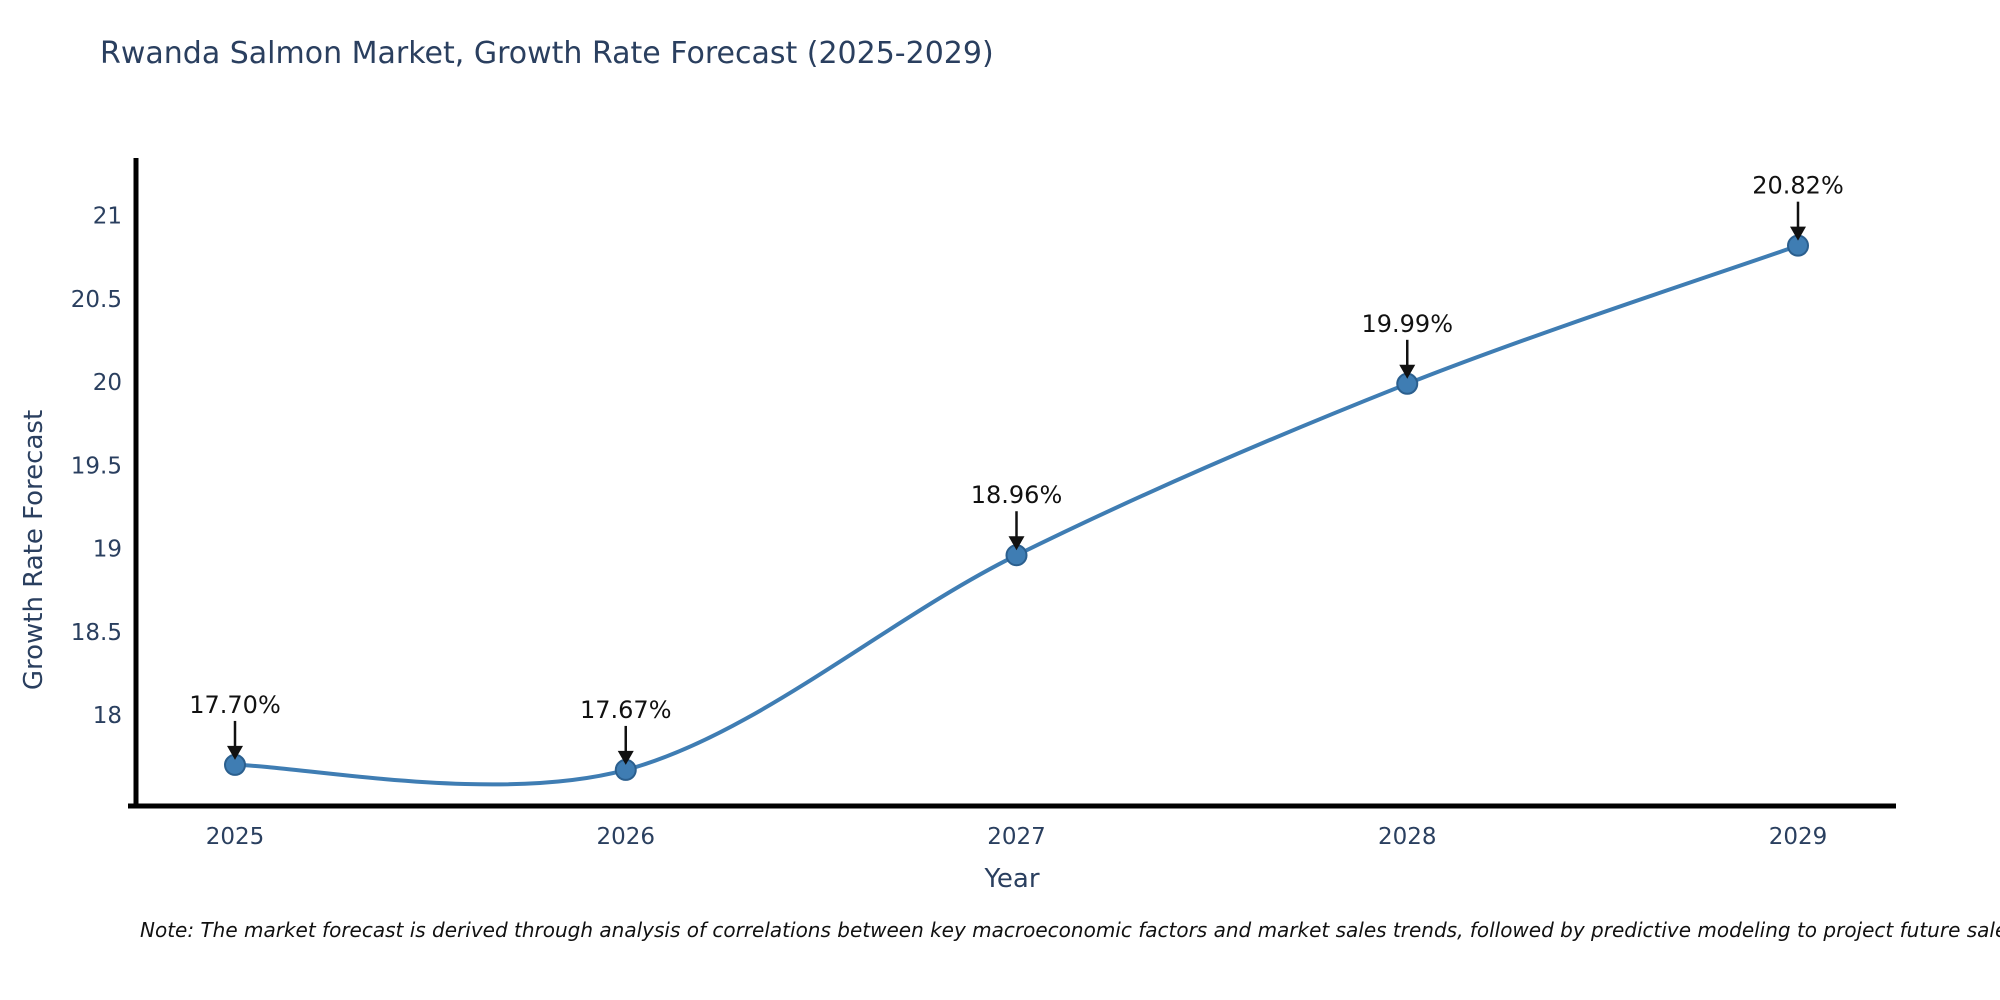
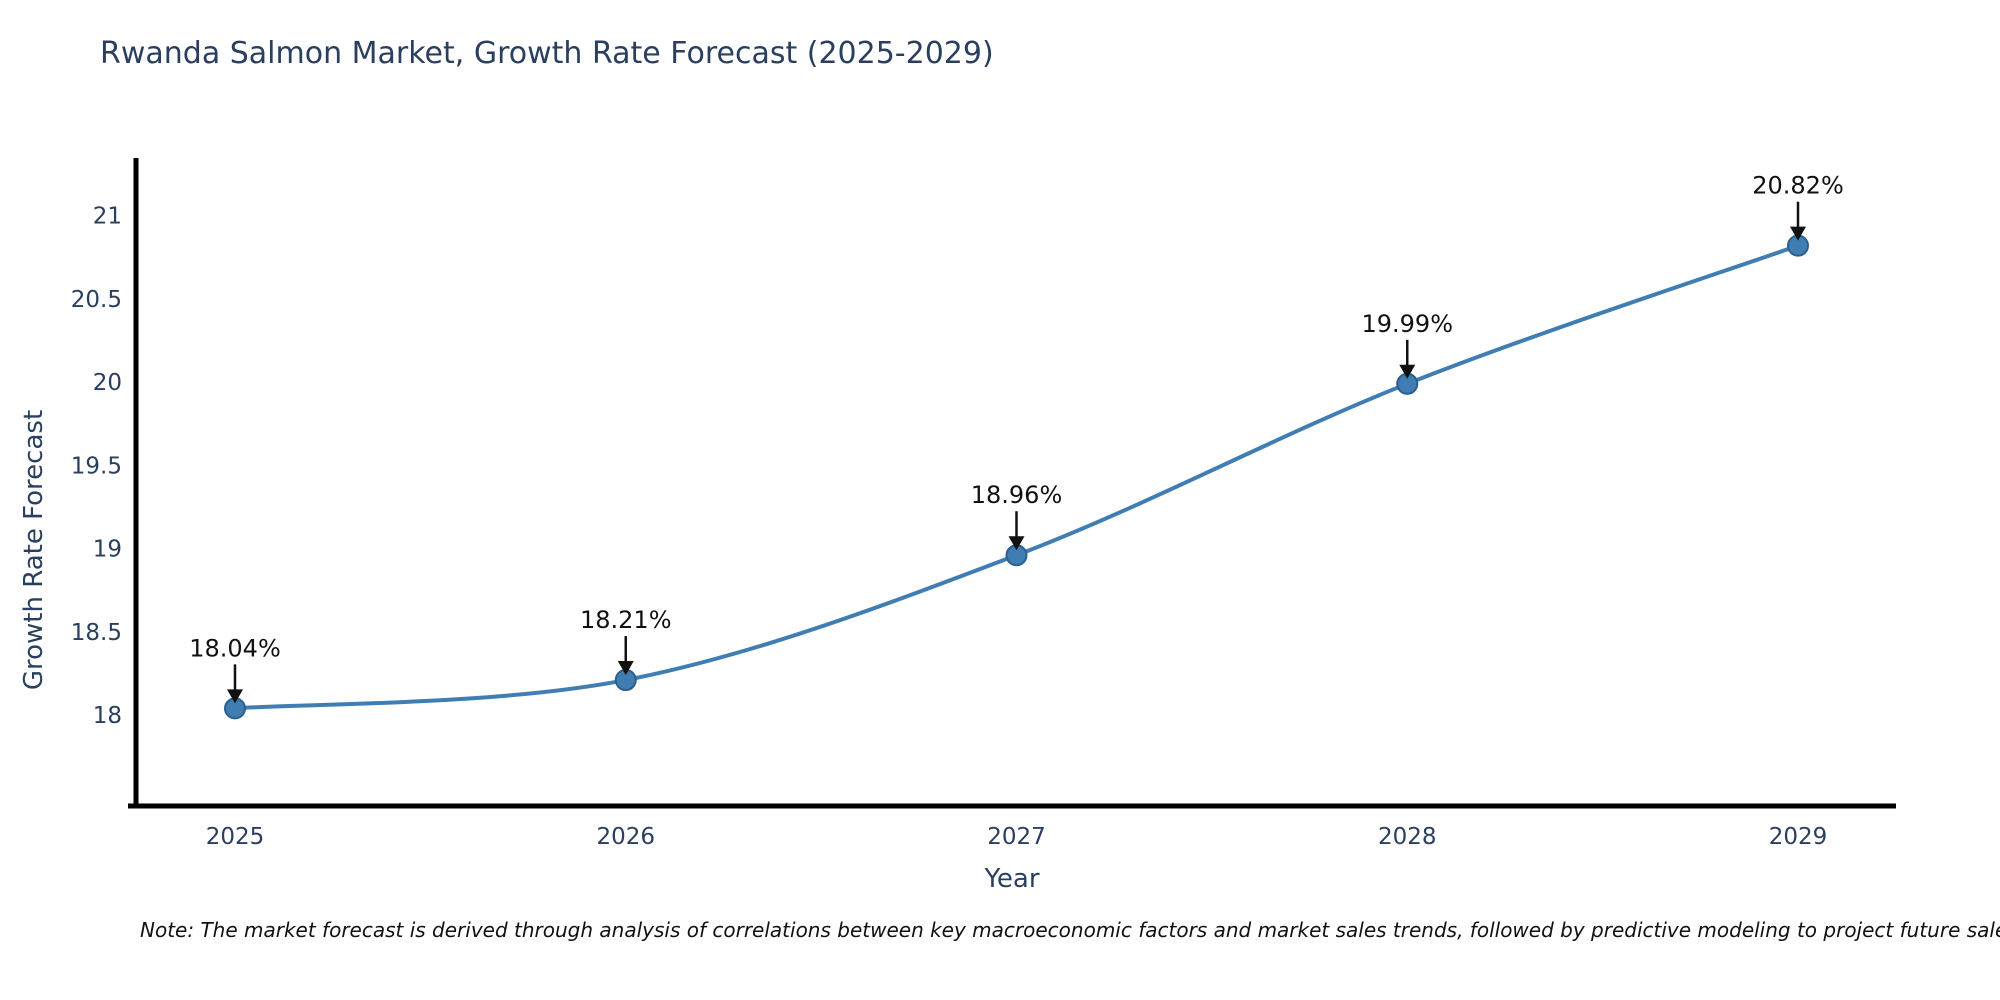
2025: 17.70% -> 18.04%
2026: 17.67% -> 18.21%
